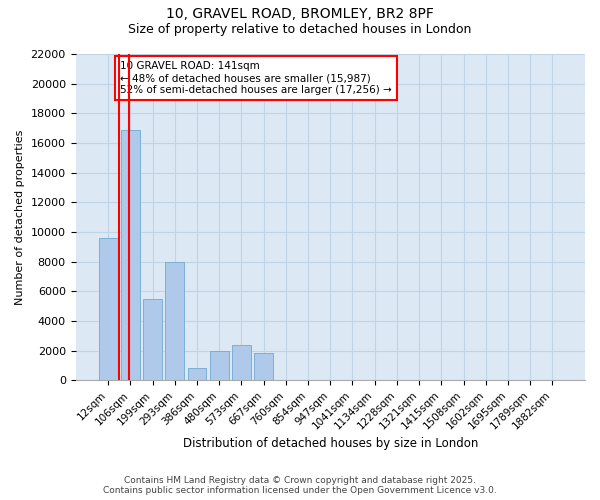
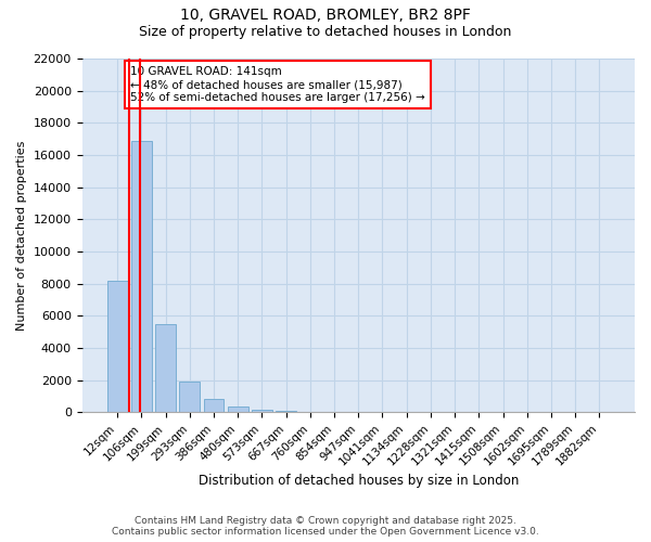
12sqm: 9600 -> 8200
293sqm: 8000 -> 1900
480sqm: 2000 -> 400
573sqm: 2400 -> 200
667sqm: 1800 -> 100
